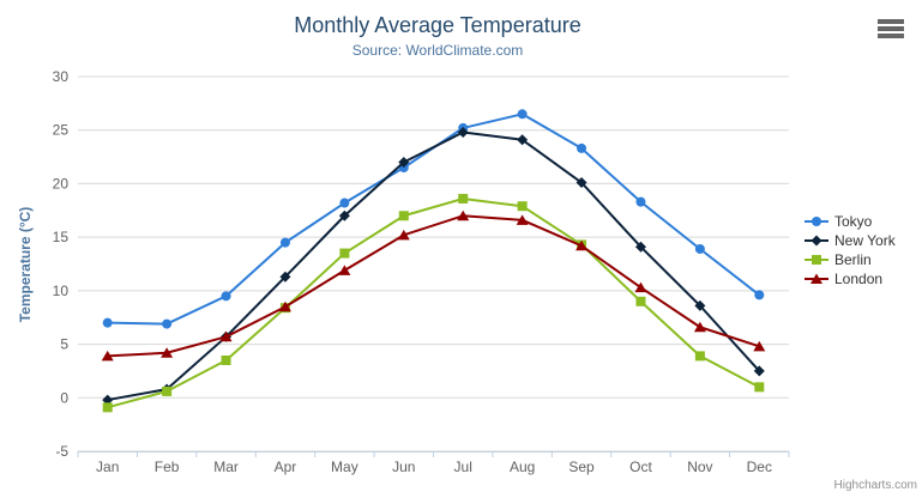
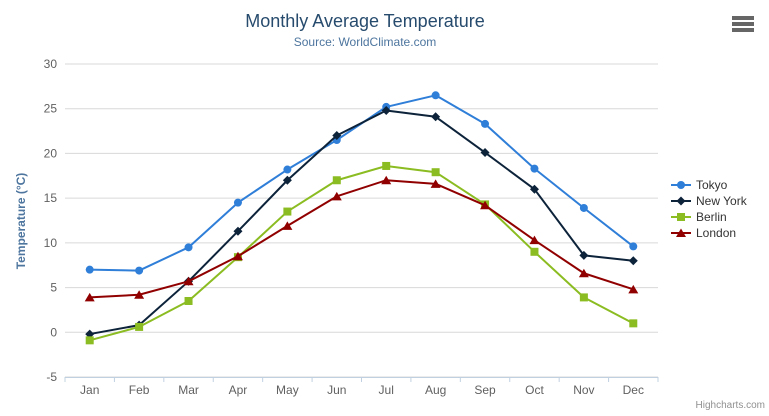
New York/Oct: 14 -> 16
New York/Dec: 2 -> 8
